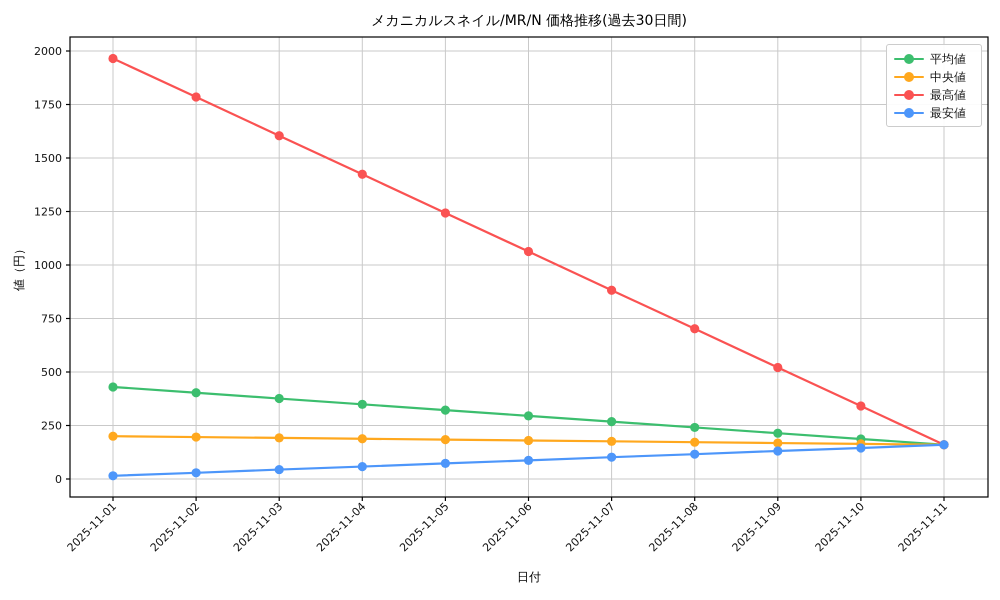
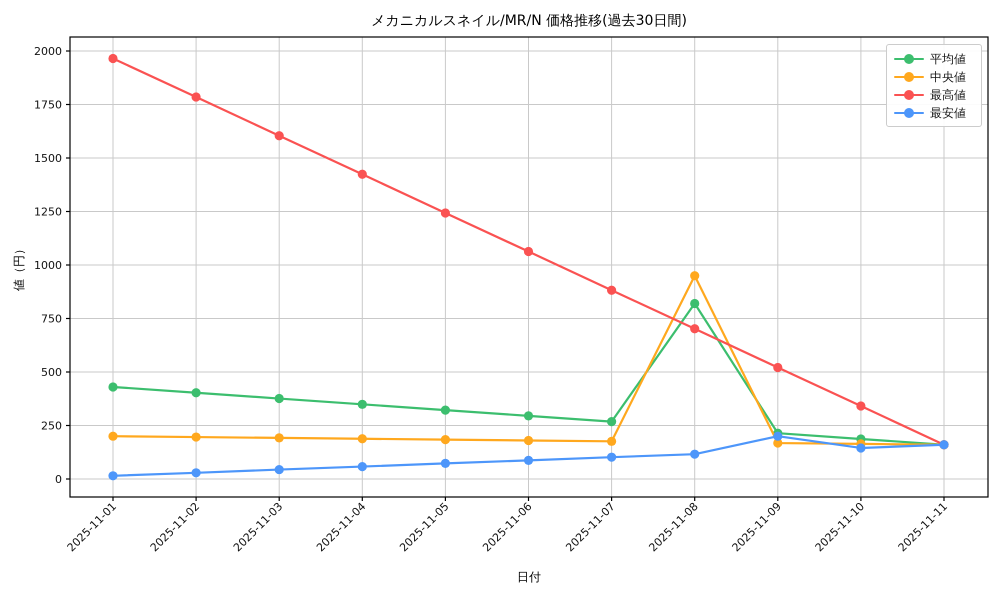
平均値/2025-11-08: 240 -> 820
中央値/2025-11-08: 170 -> 950
最安値/2025-11-09: 130 -> 200
